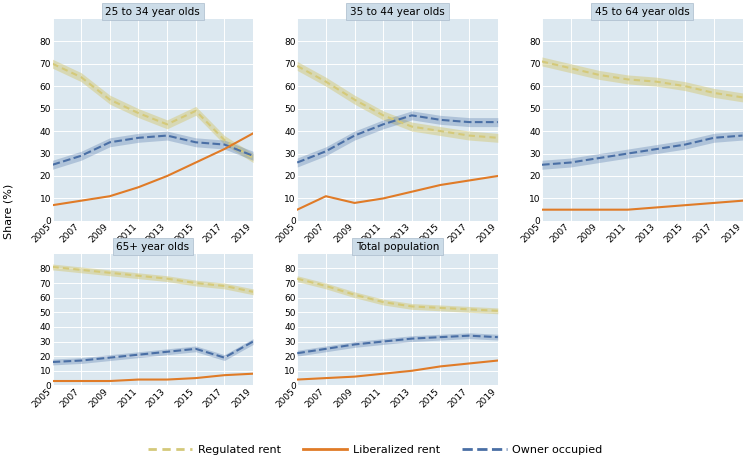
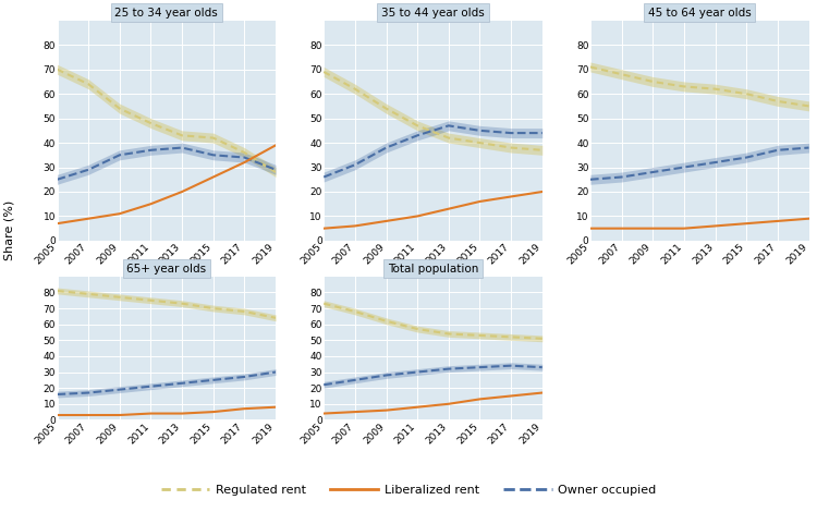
25 to 34 year olds/Regulated rent/2015: 49 -> 42
35 to 44 year olds/Liberalized rent/2007: 11 -> 6
65+ year olds/Owner occupied/2017: 19 -> 27
